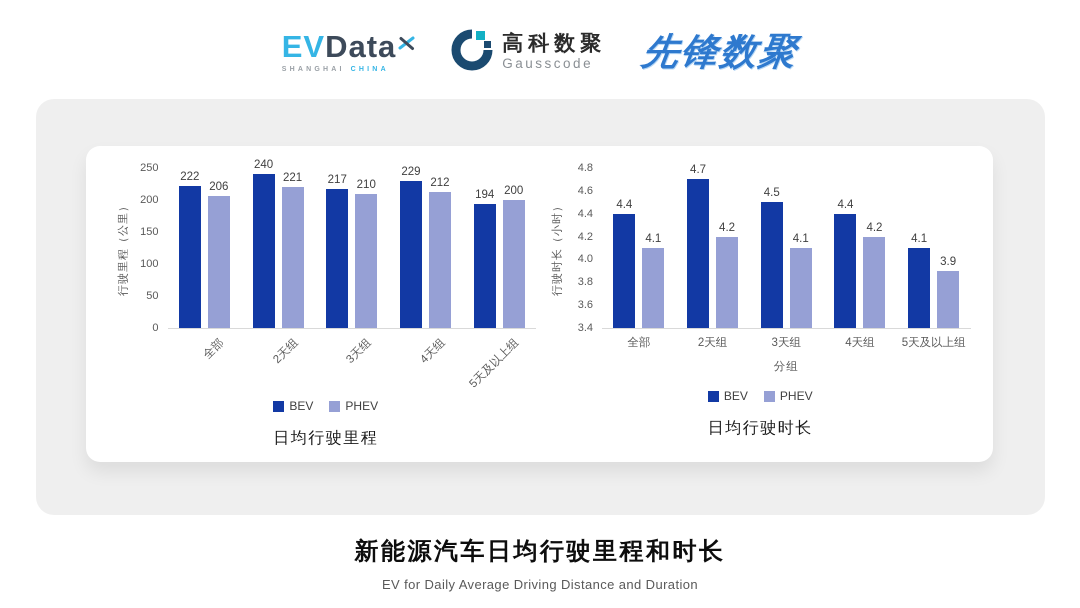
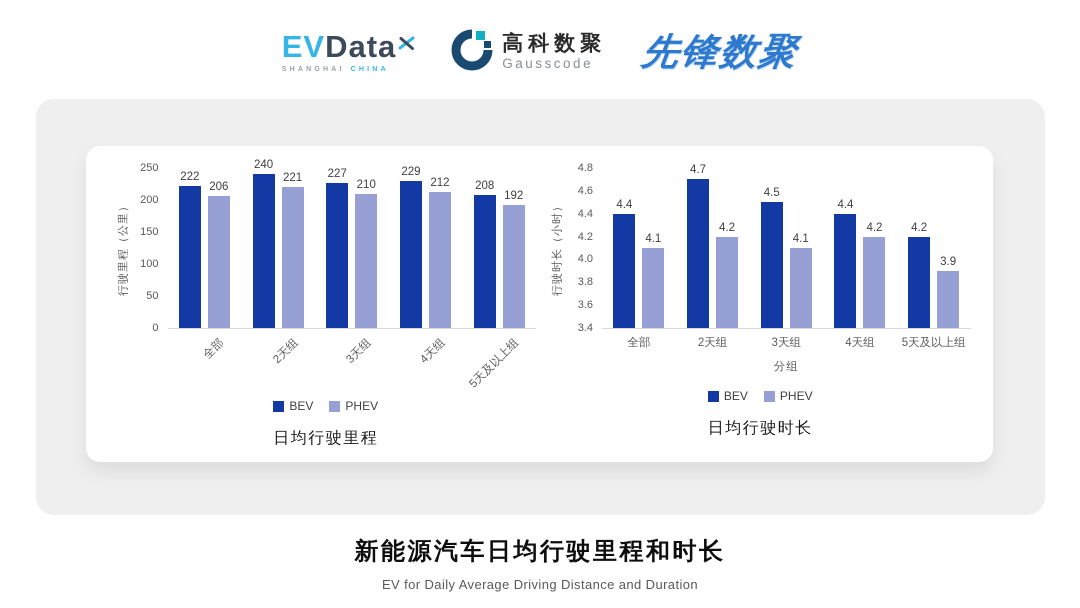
日均行驶里程/BEV/3天组: 217 -> 227
日均行驶里程/BEV/5天及以上组: 194 -> 208
日均行驶里程/PHEV/5天及以上组: 200 -> 192
日均行驶时长/BEV/5天及以上组: 4.1 -> 4.2
